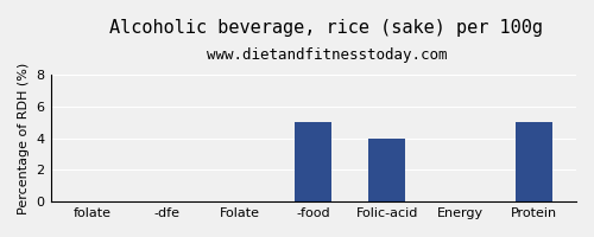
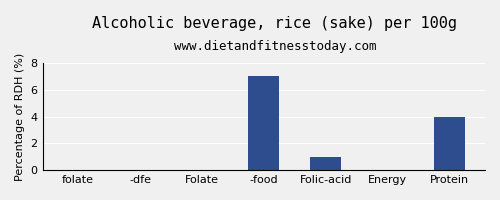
-food: 5 -> 7
Folic-acid: 4 -> 1
Protein: 5 -> 4
